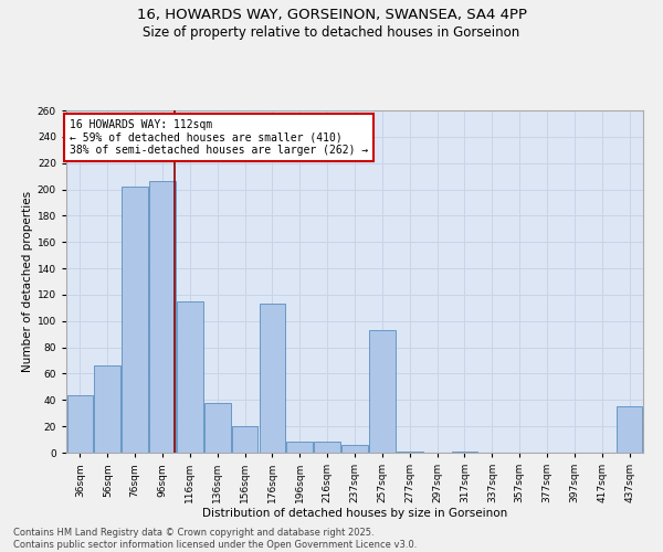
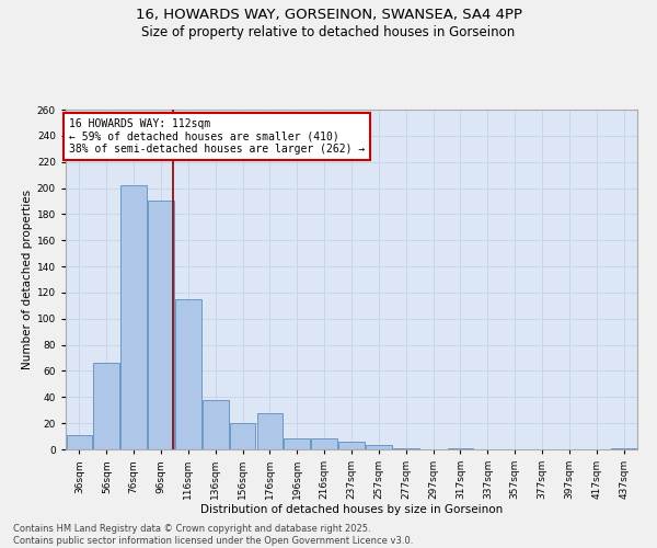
36sqm: 44 -> 11
96sqm: 206 -> 190
176sqm: 113 -> 28
257sqm: 93 -> 3
437sqm: 35 -> 1
